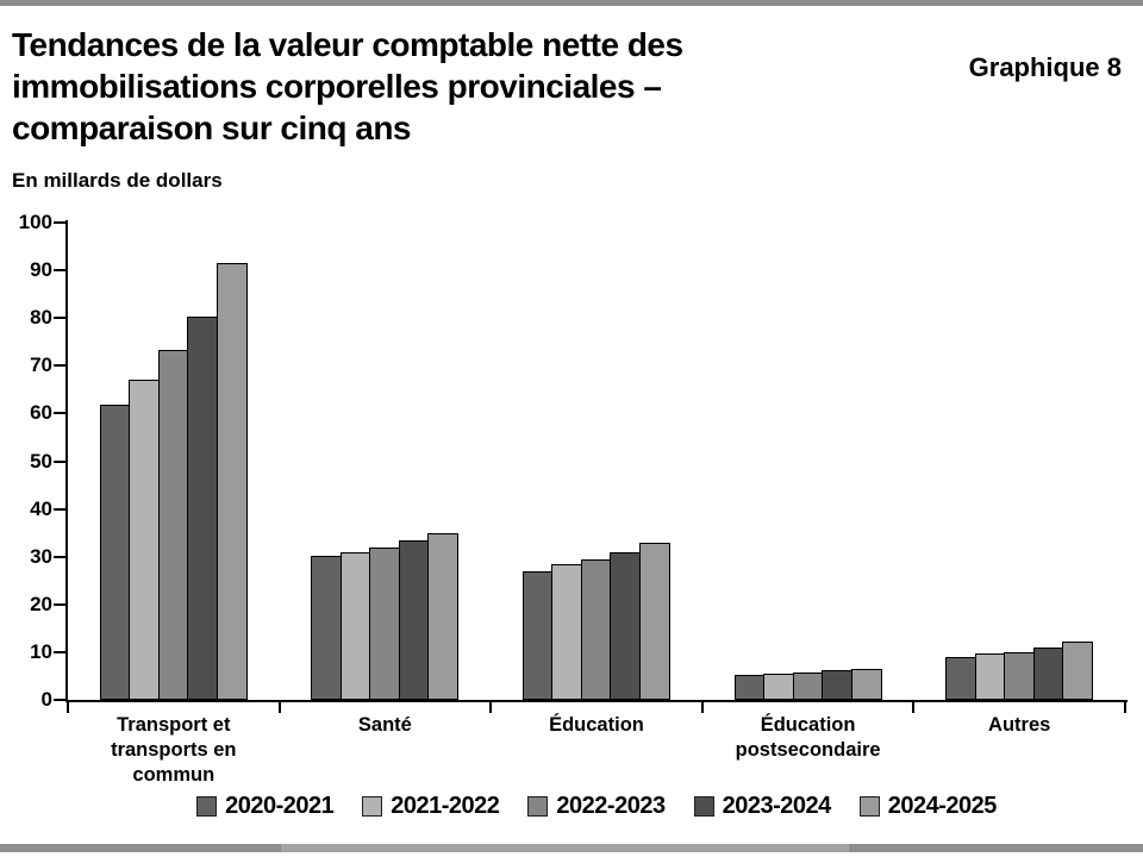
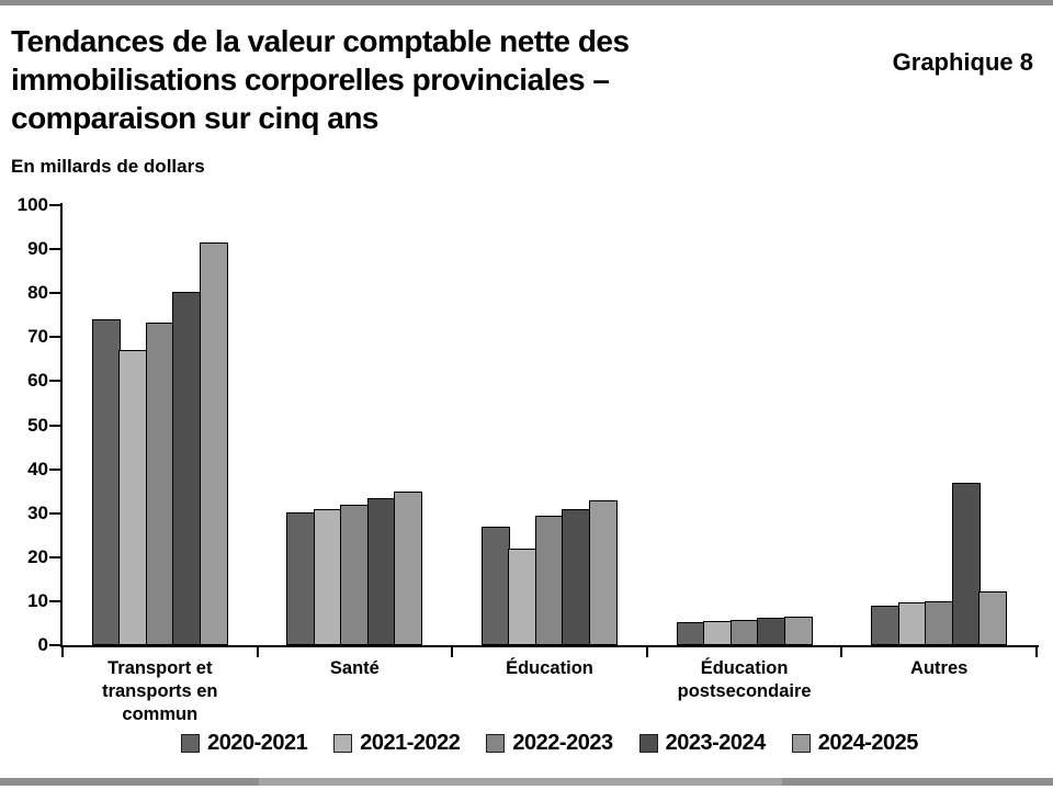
2020-2021/Transport et transports en commun: 62 -> 74
2021-2022/Éducation: 28 -> 22
2023-2024/Autres: 11 -> 37
